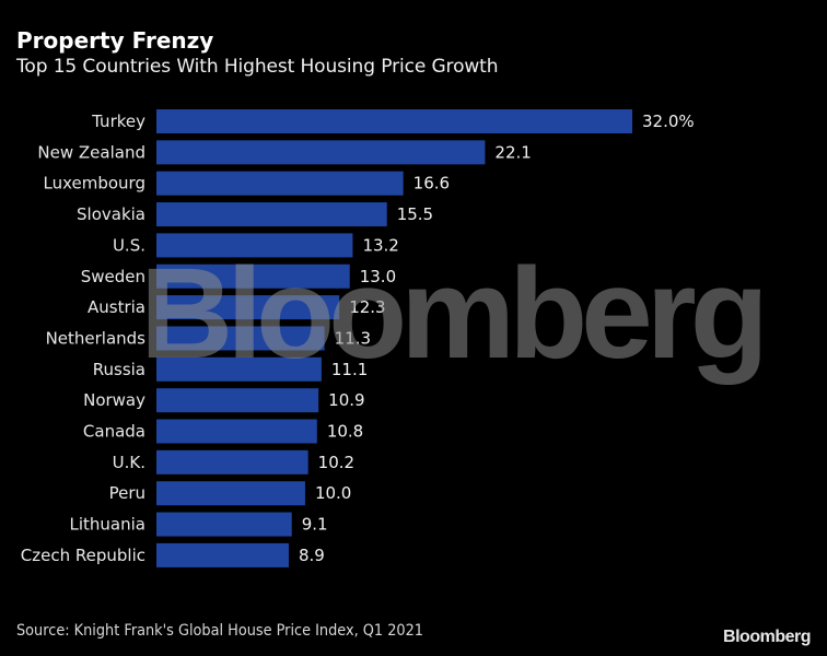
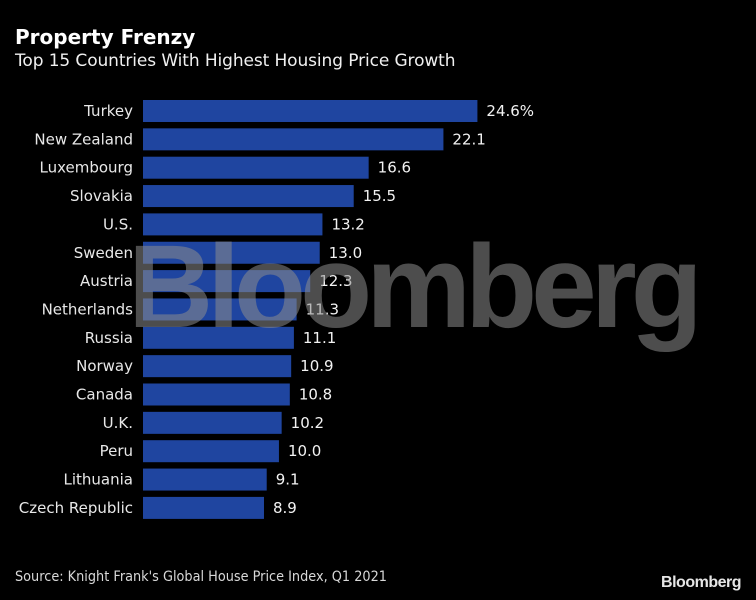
Turkey: 32.0% -> 24.6%
